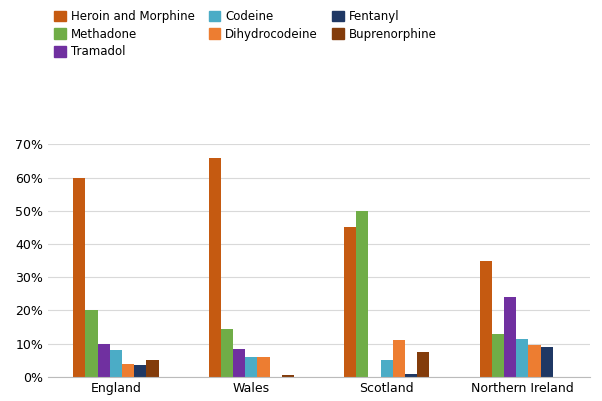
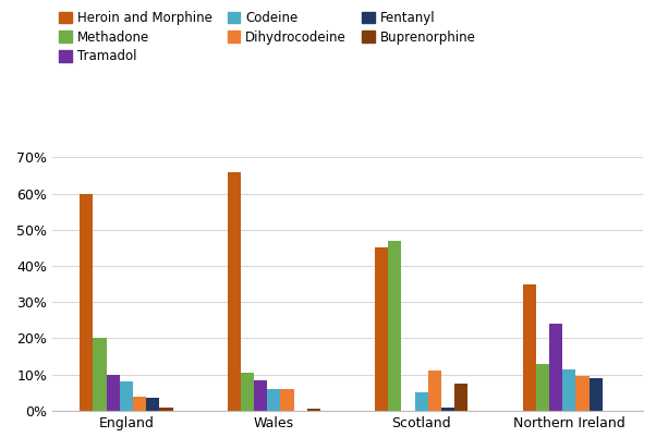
Buprenorphine/England: 5.0% -> 1.0%
Methadone/Wales: 14.5% -> 10.5%
Methadone/Scotland: 50.0% -> 47.0%
